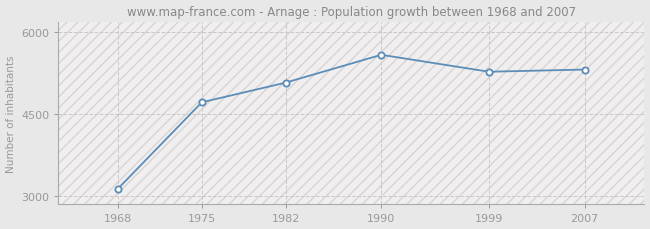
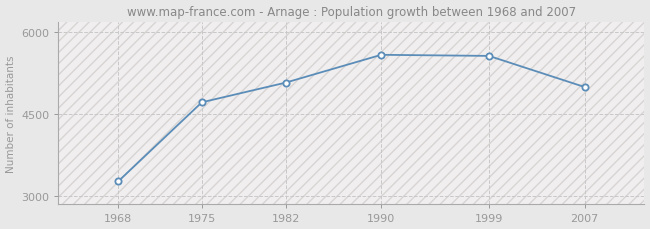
1968: 3140 -> 3270
1999: 5280 -> 5570
2007: 5320 -> 5000
